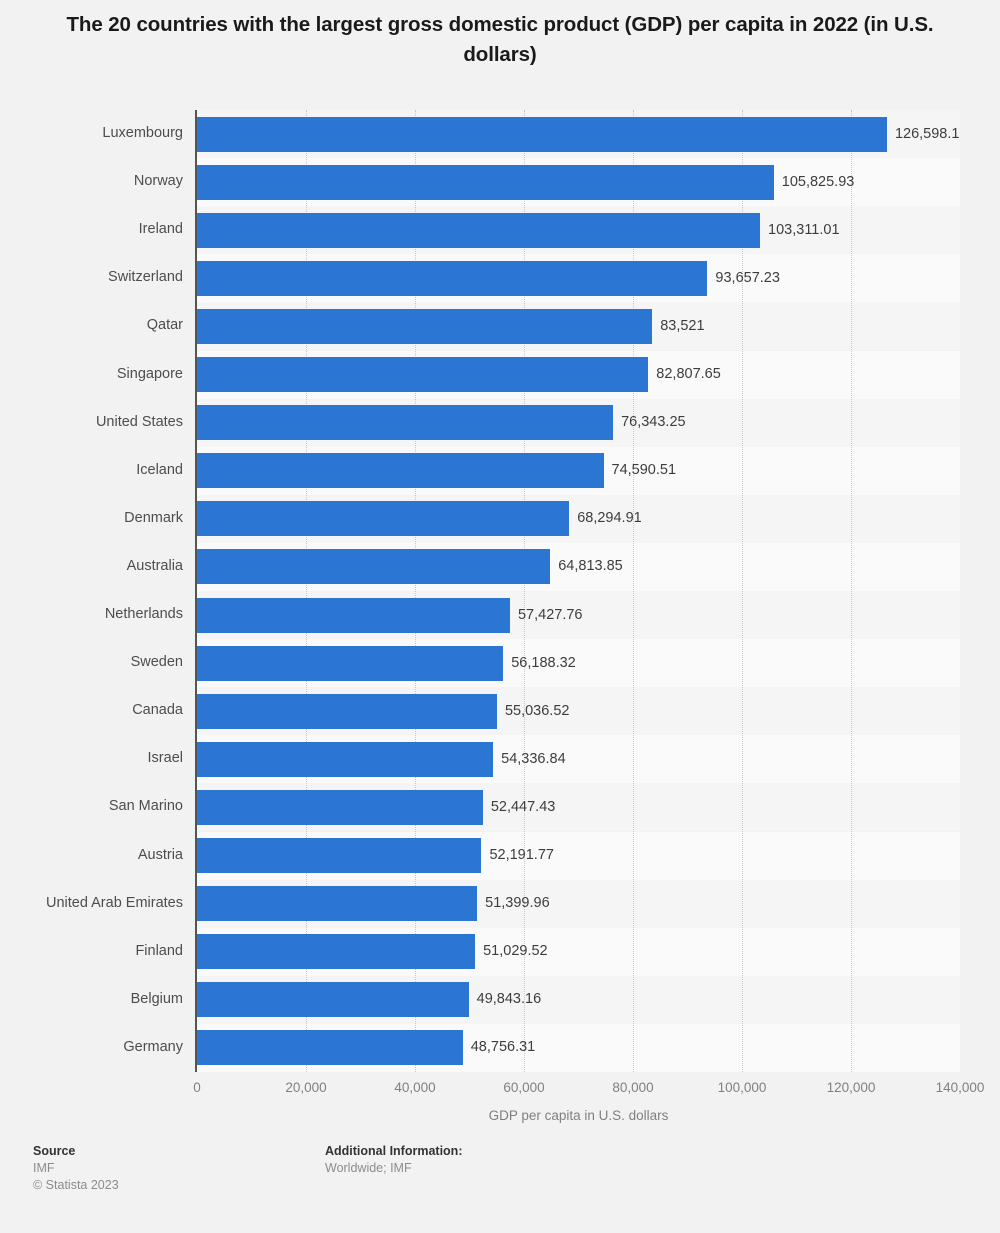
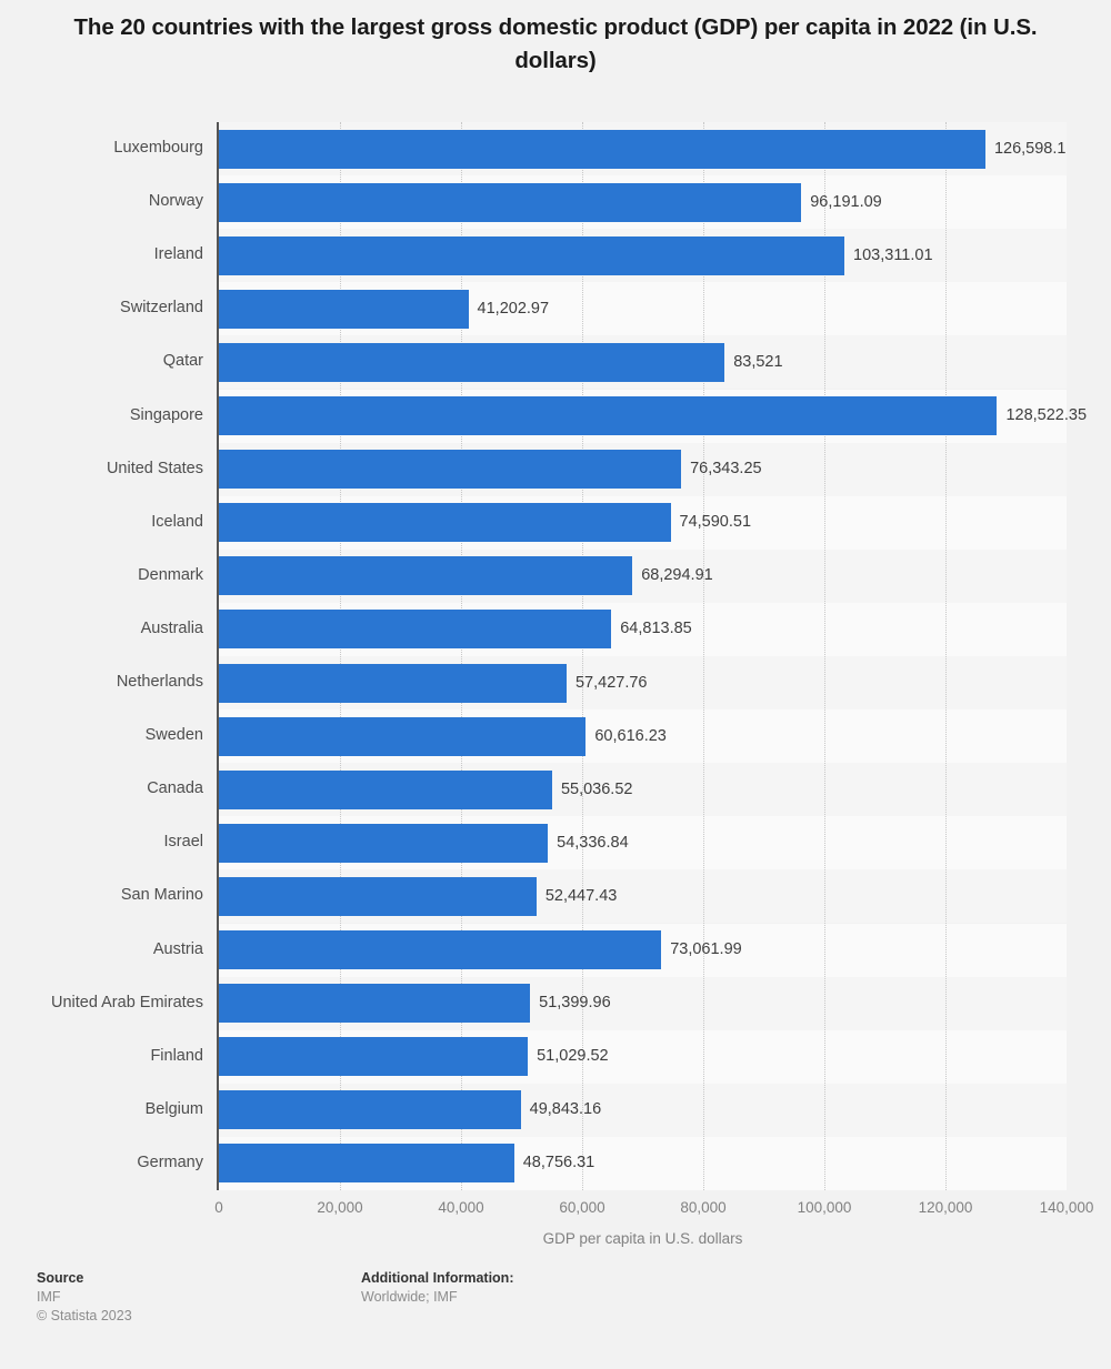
Norway: 105,825.93 -> 96,191.09
Switzerland: 93,657.23 -> 41,202.97
Singapore: 82,807.65 -> 128,522.35
Sweden: 56,188.32 -> 60,616.23
Austria: 52,191.77 -> 73,061.99
